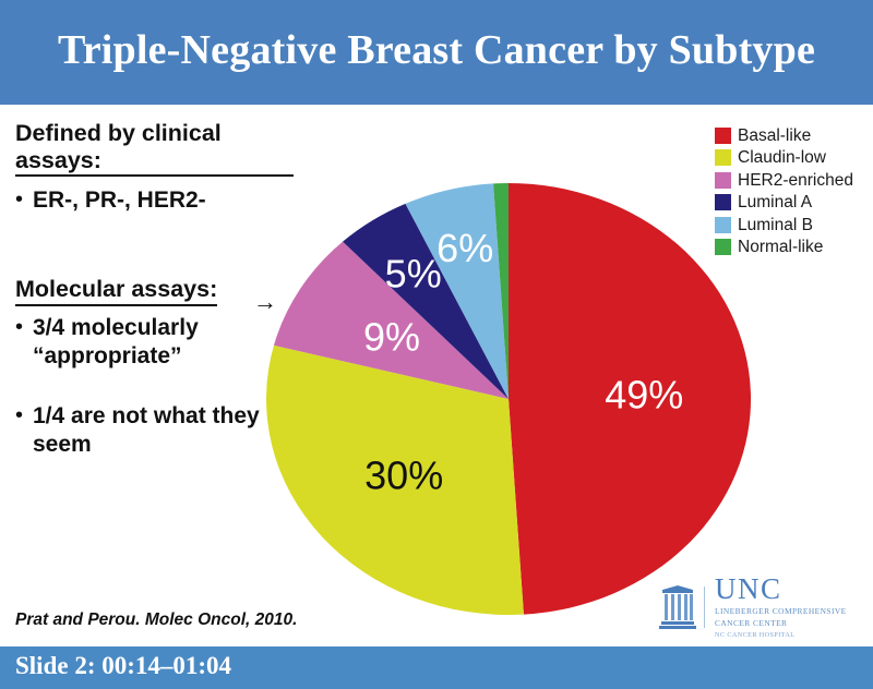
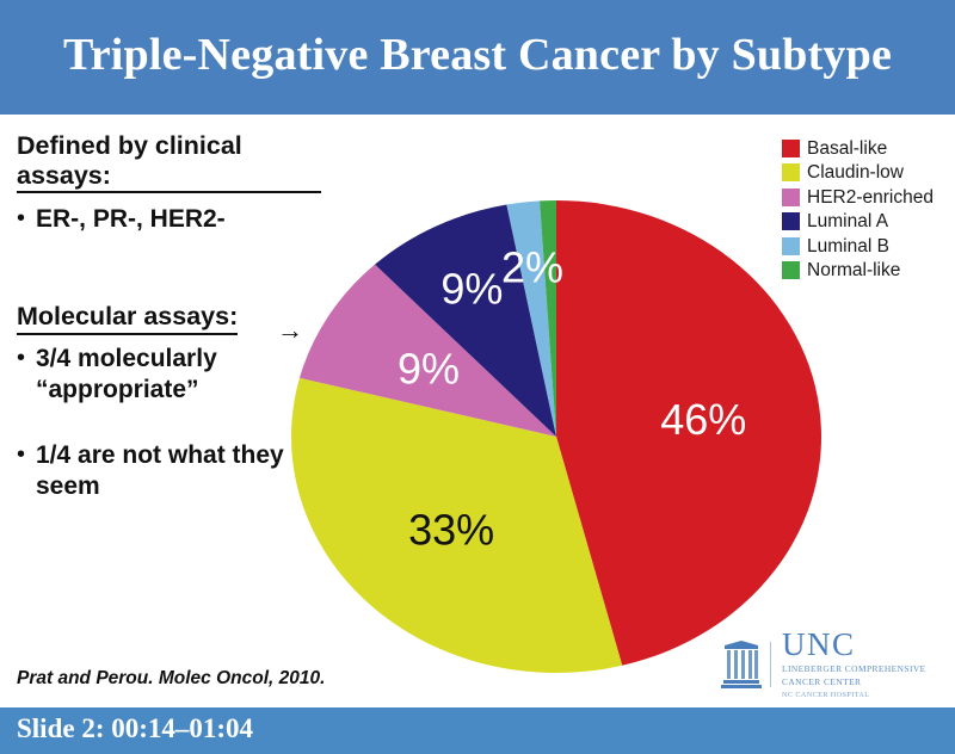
Basal-like: 49% -> 46%
Claudin-low: 30% -> 33%
Luminal A: 5% -> 9%
Luminal B: 6% -> 2%
